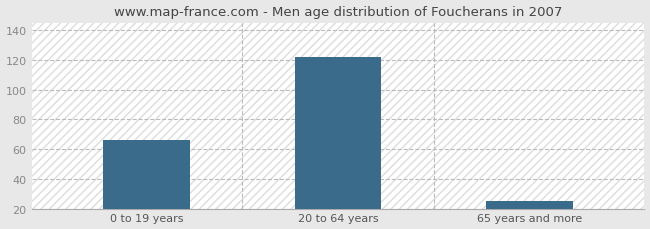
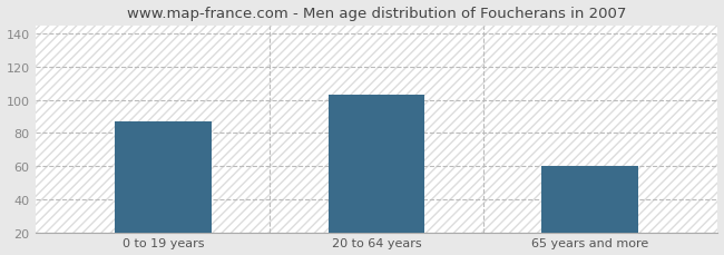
0 to 19 years: 66 -> 87
20 to 64 years: 122 -> 103
65 years and more: 25 -> 60
